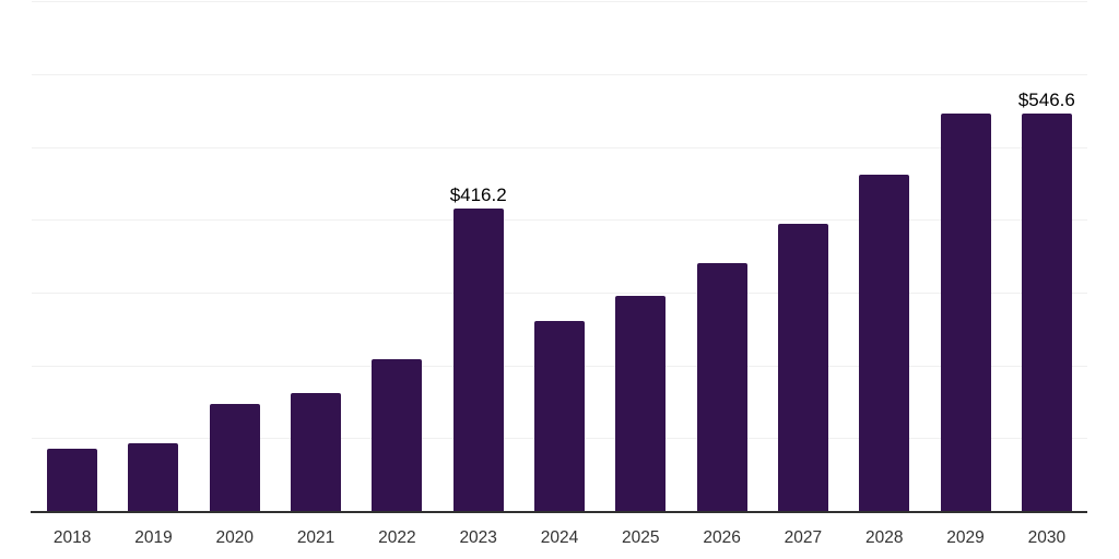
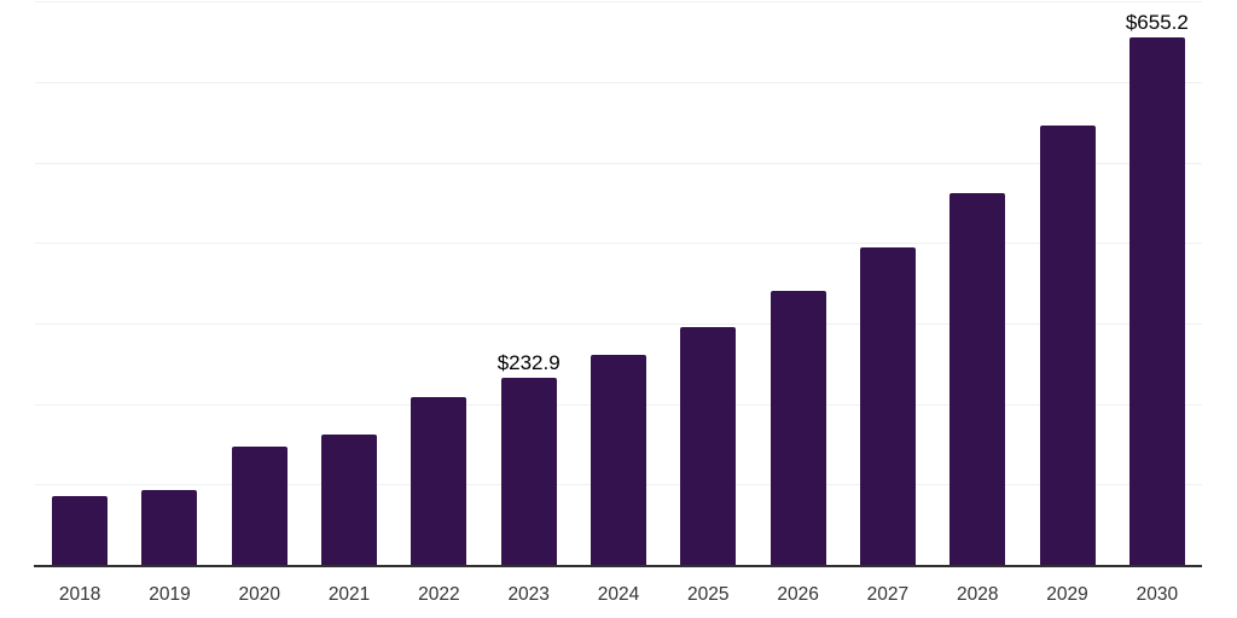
2023: $416.2 -> $232.9
2030: $546.6 -> $655.2
